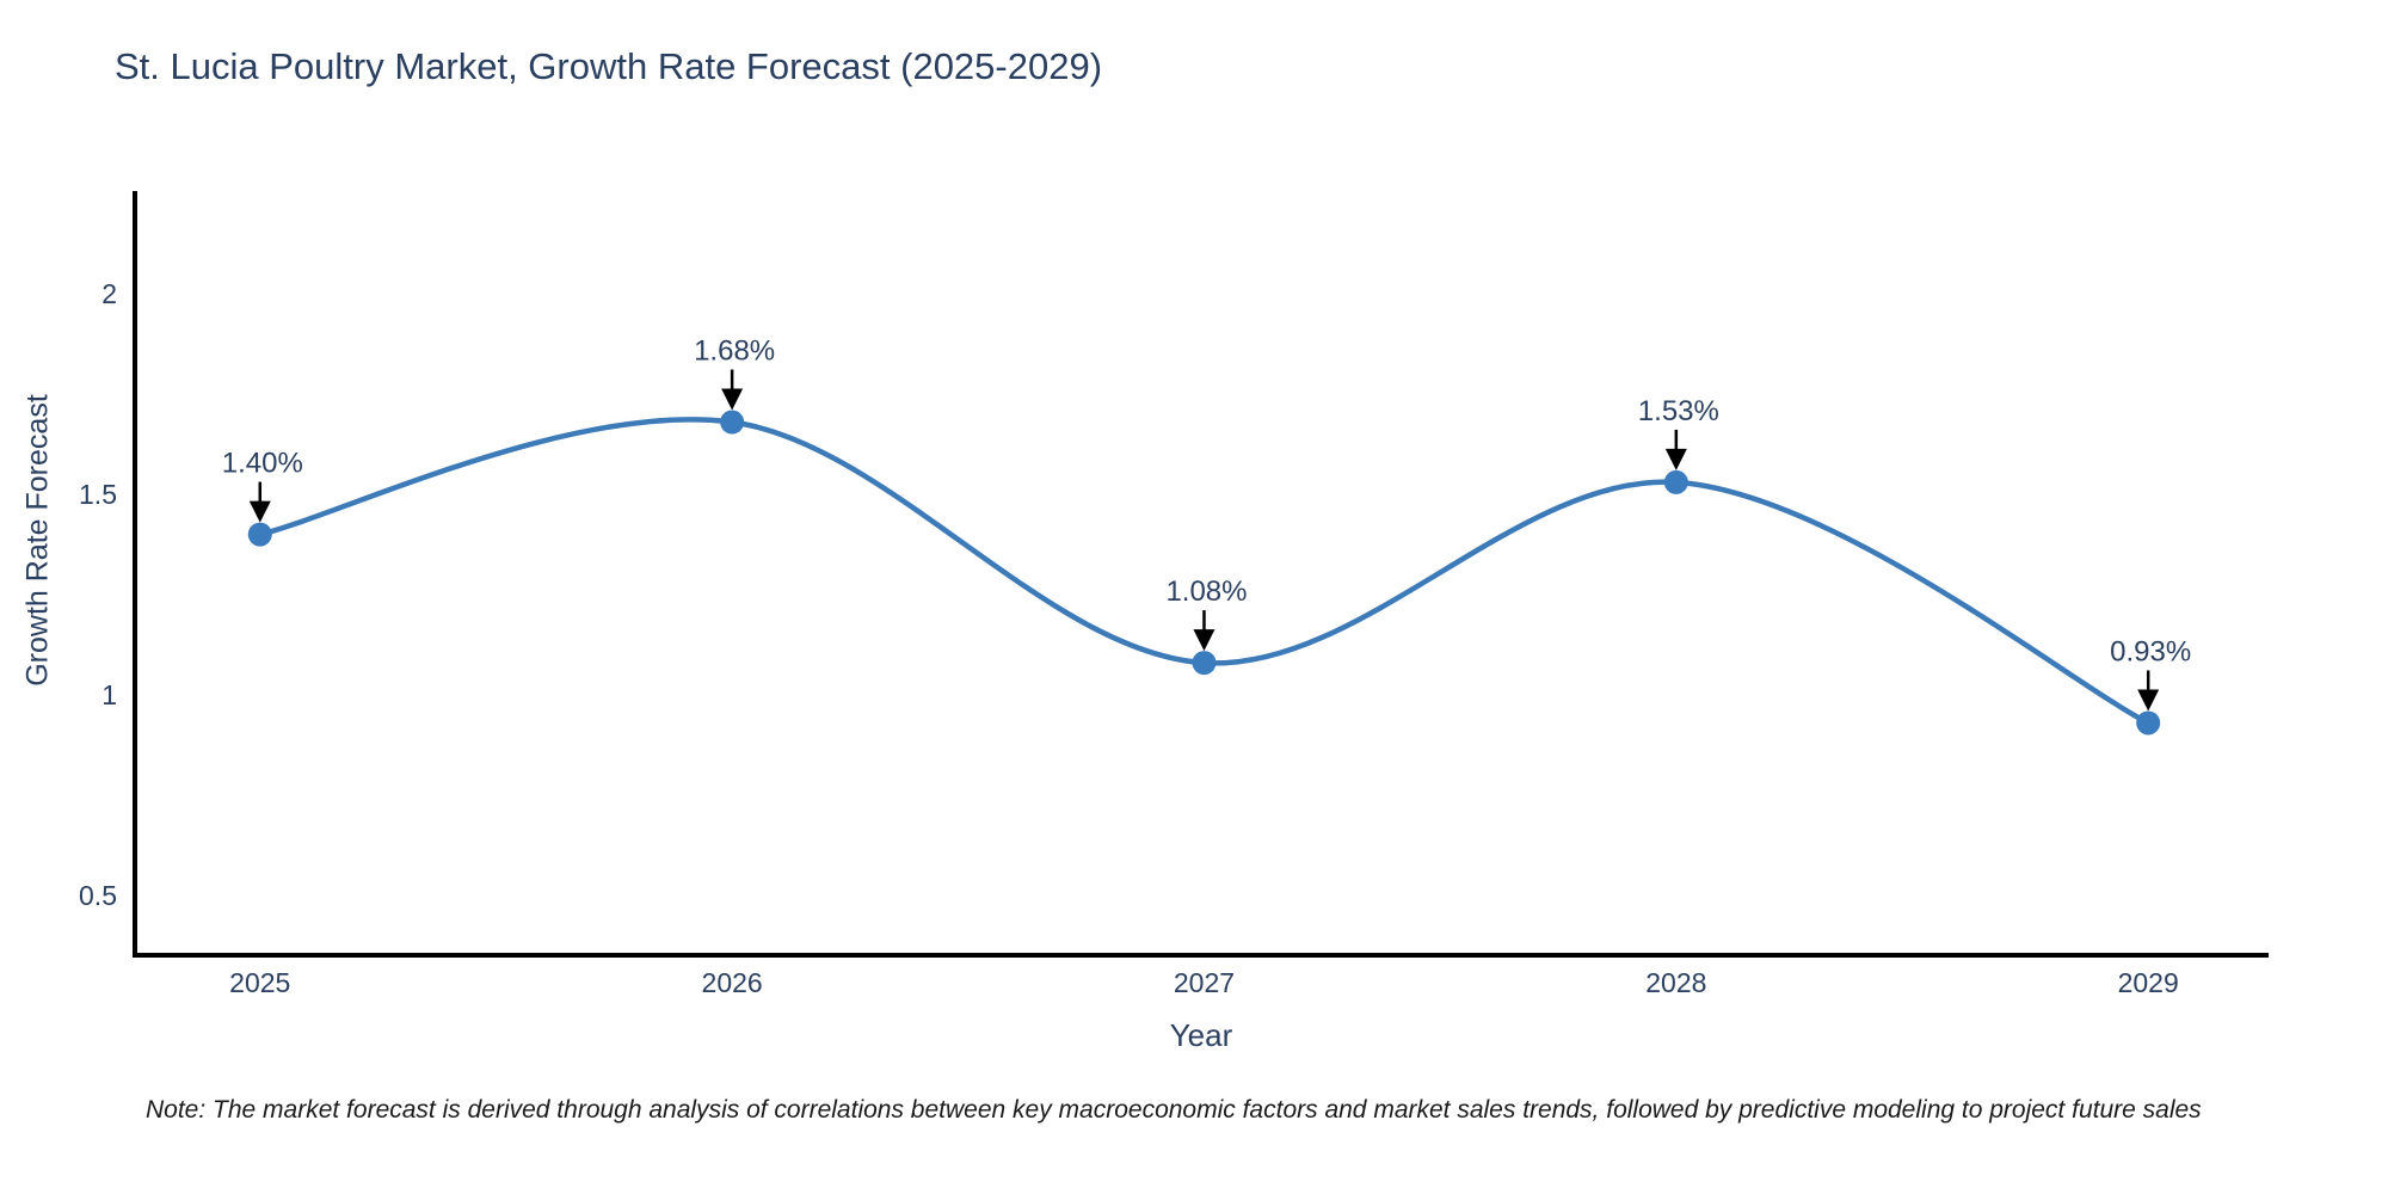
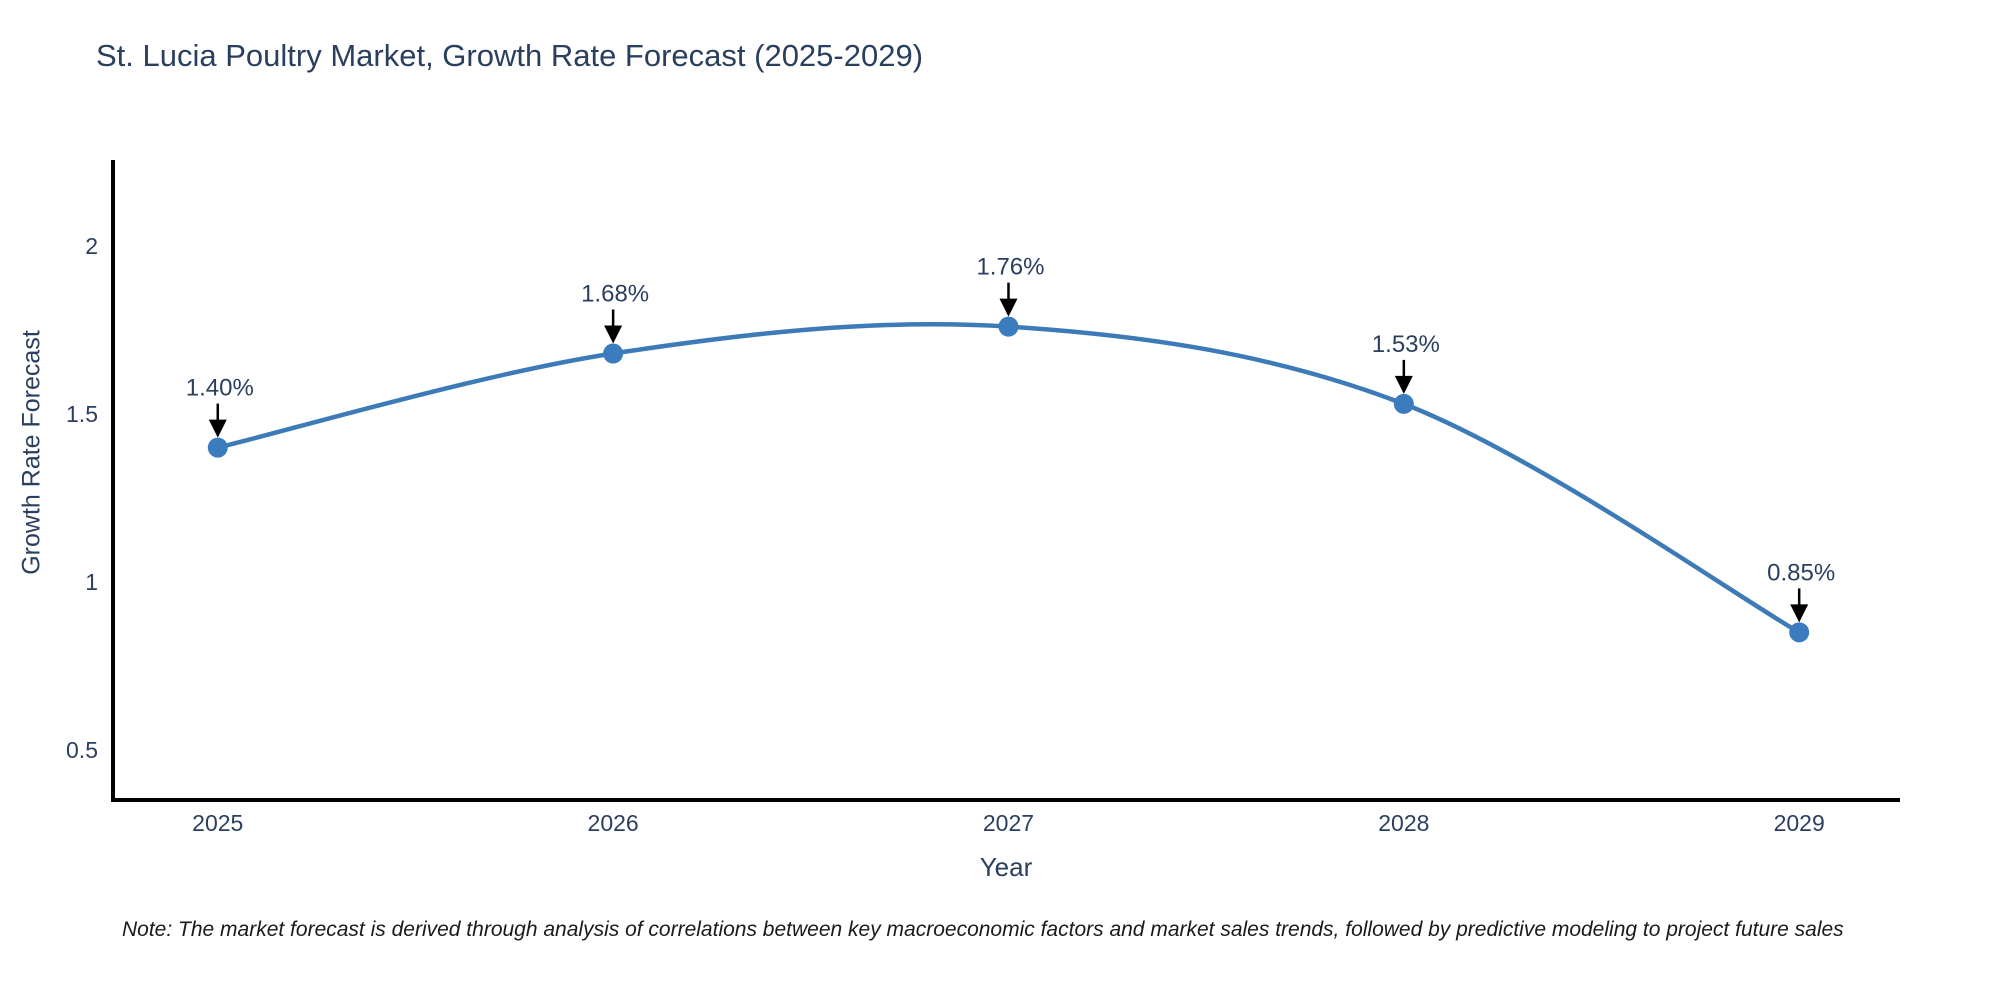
2027: 1.08% -> 1.76%
2029: 0.93% -> 0.85%
